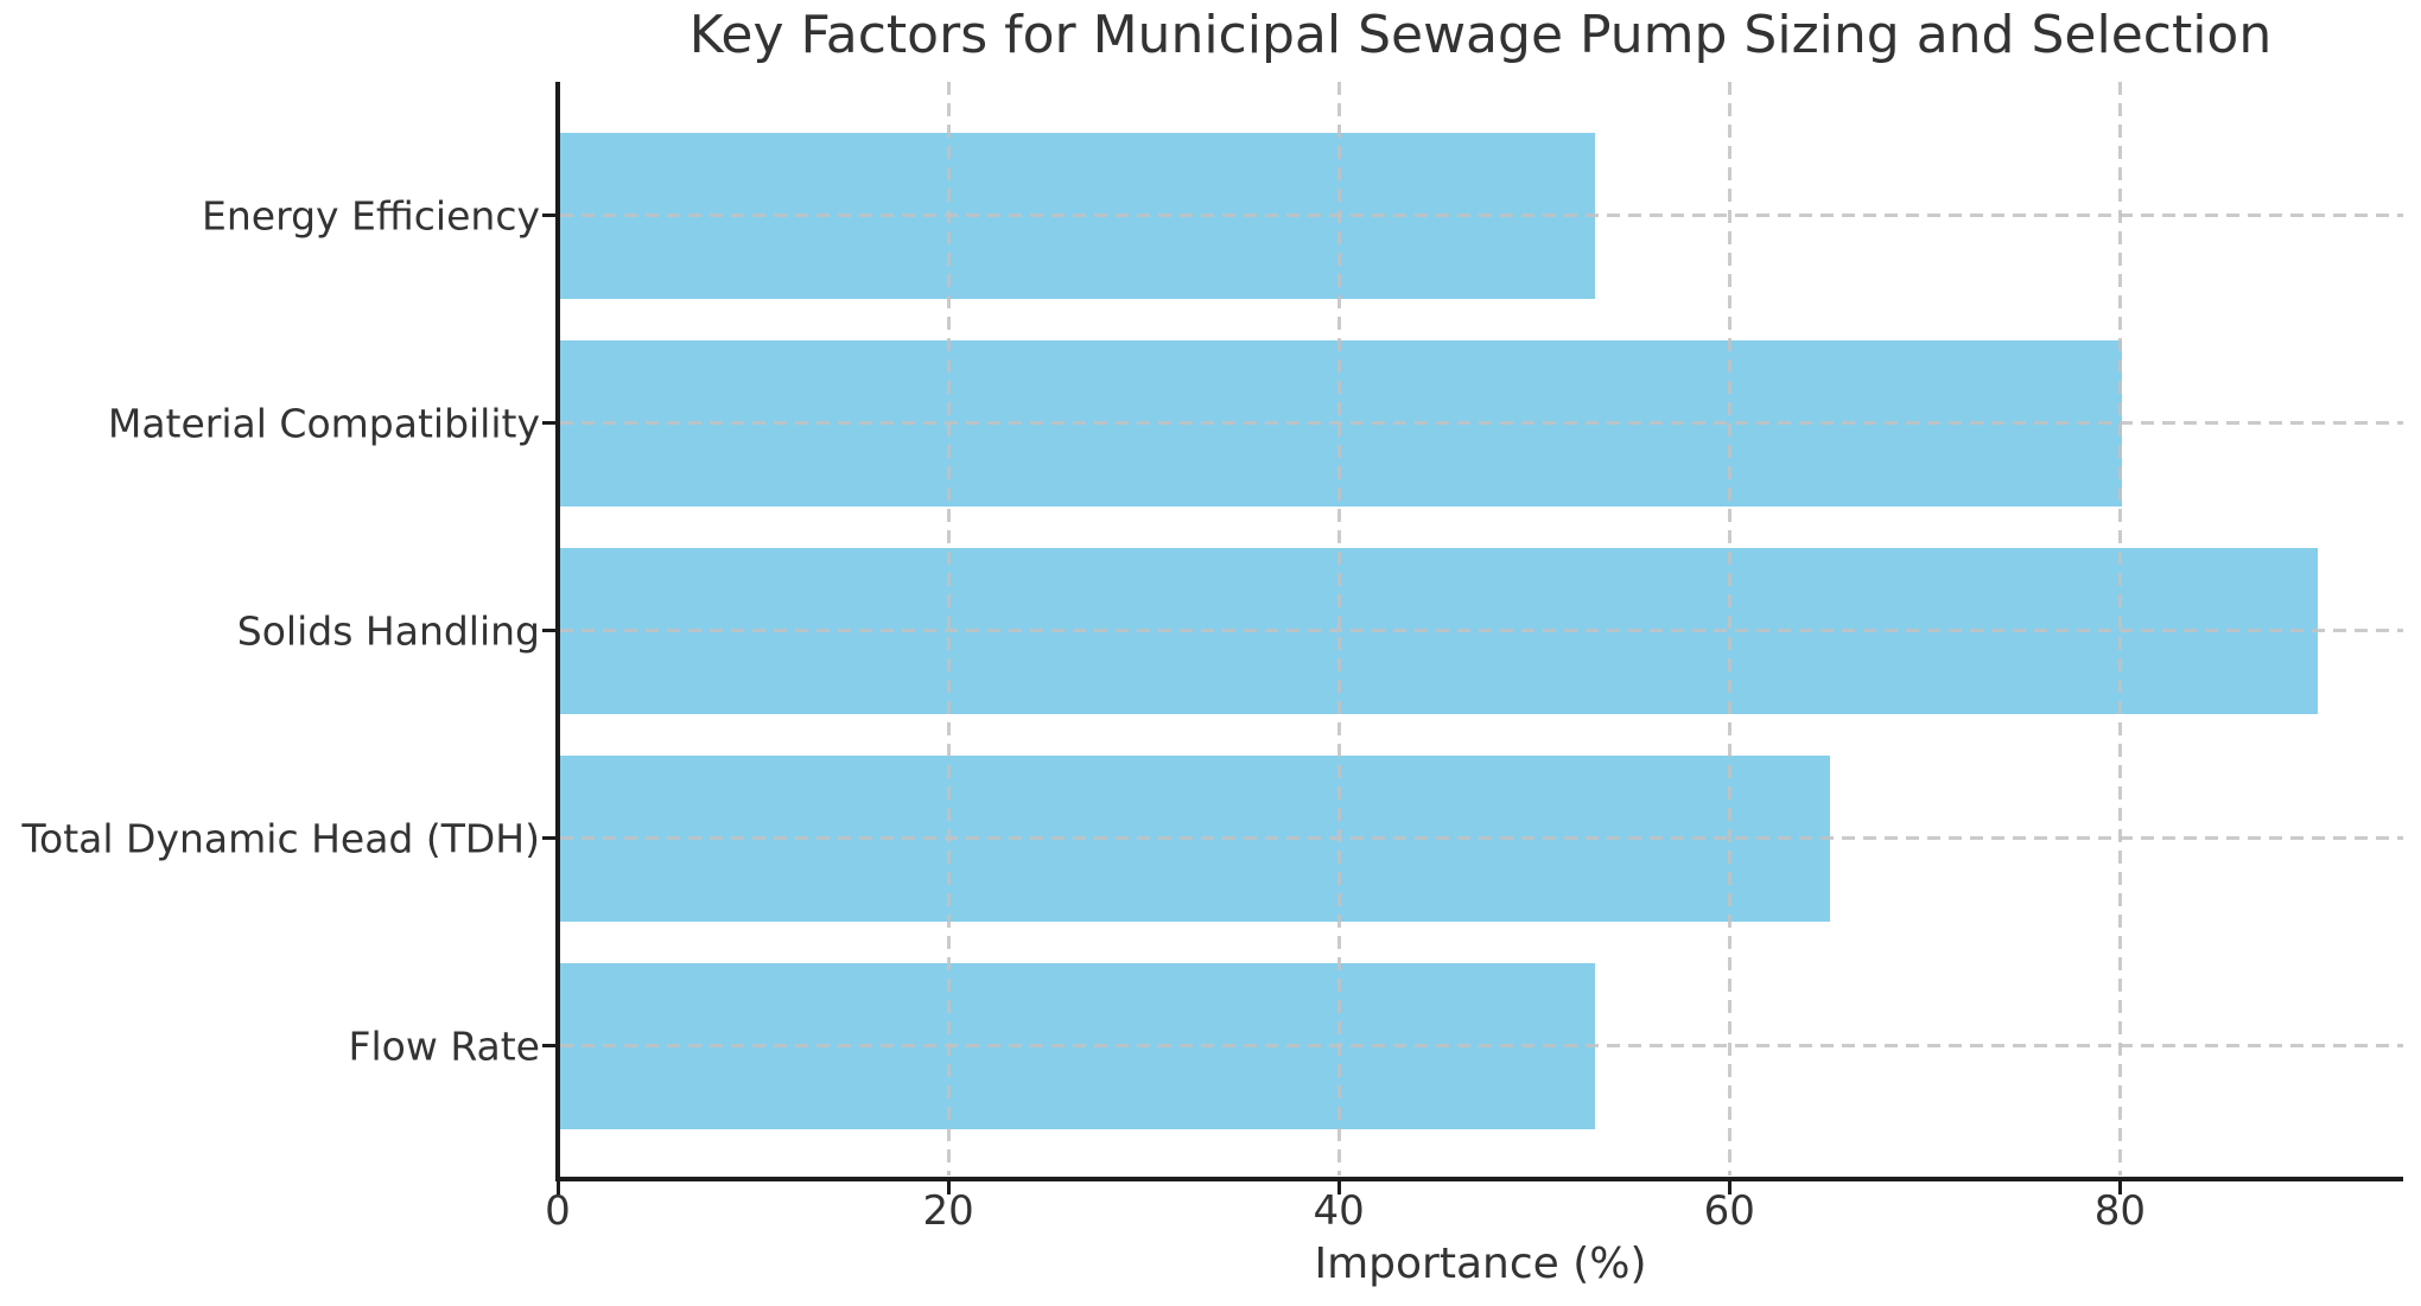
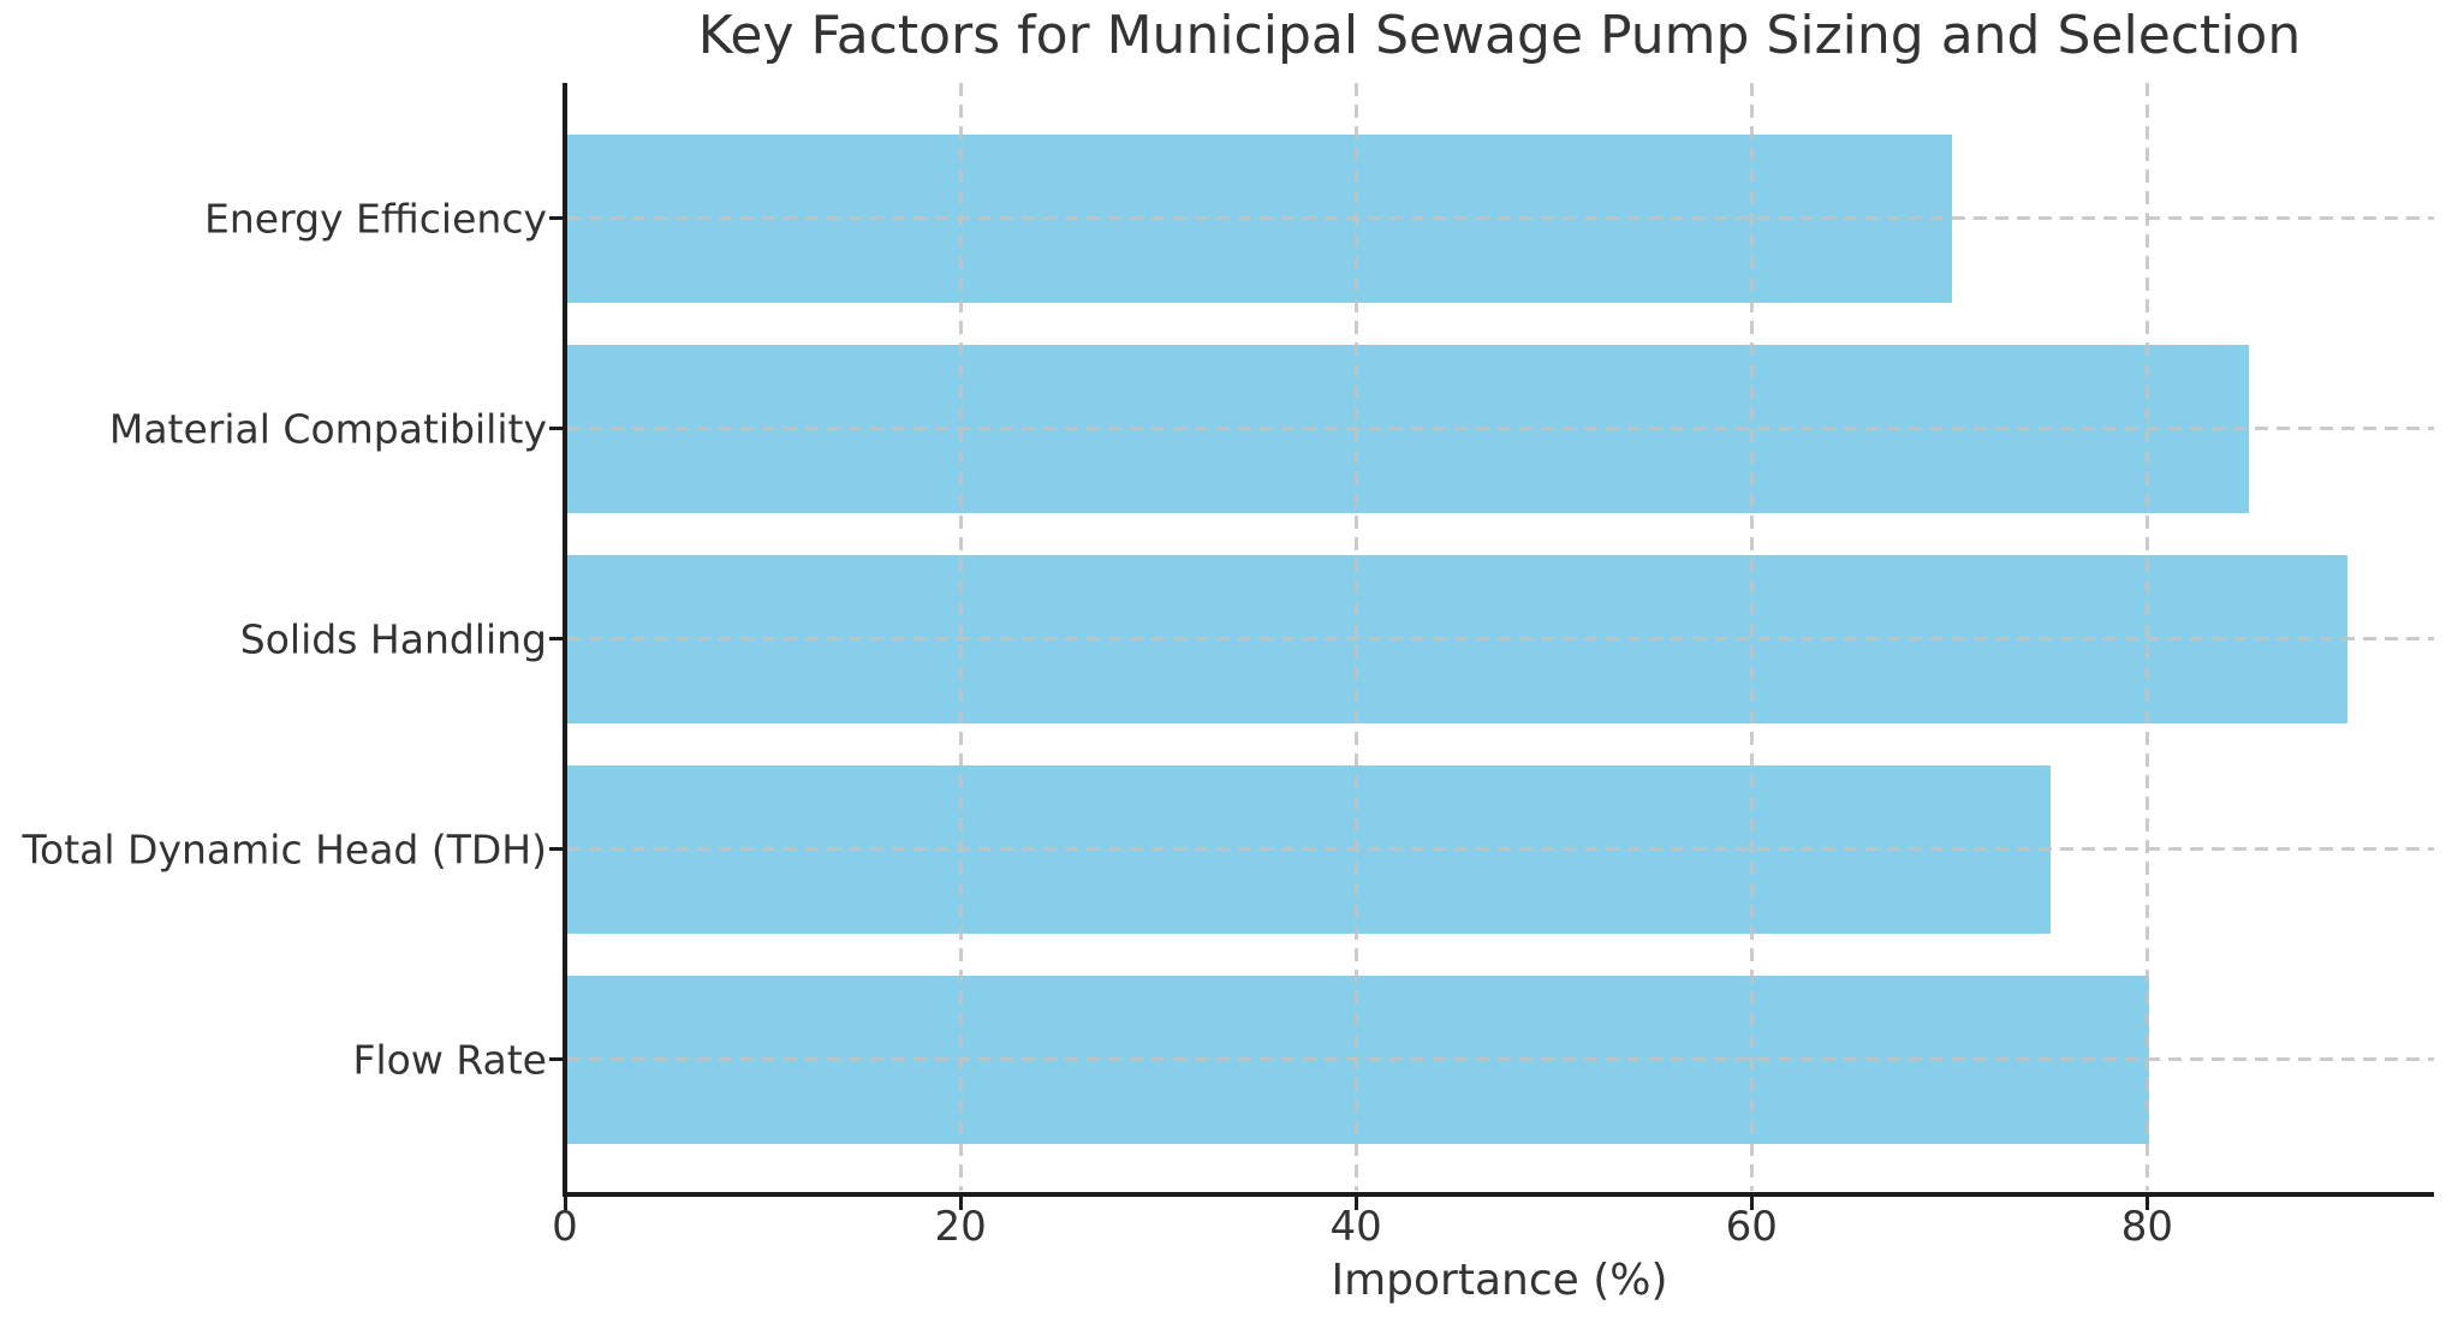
Energy Efficiency: 53 -> 70
Material Compatibility: 80 -> 85
Total Dynamic Head (TDH): 65 -> 75
Flow Rate: 53 -> 80
